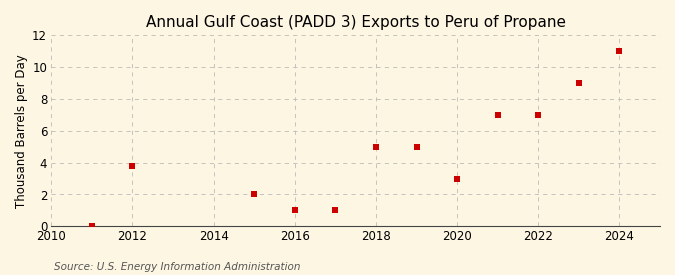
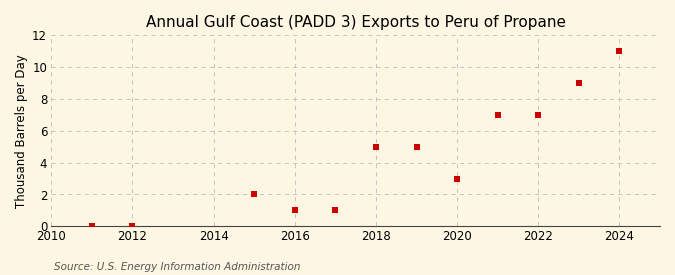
2012: 3.8 -> 0.1
